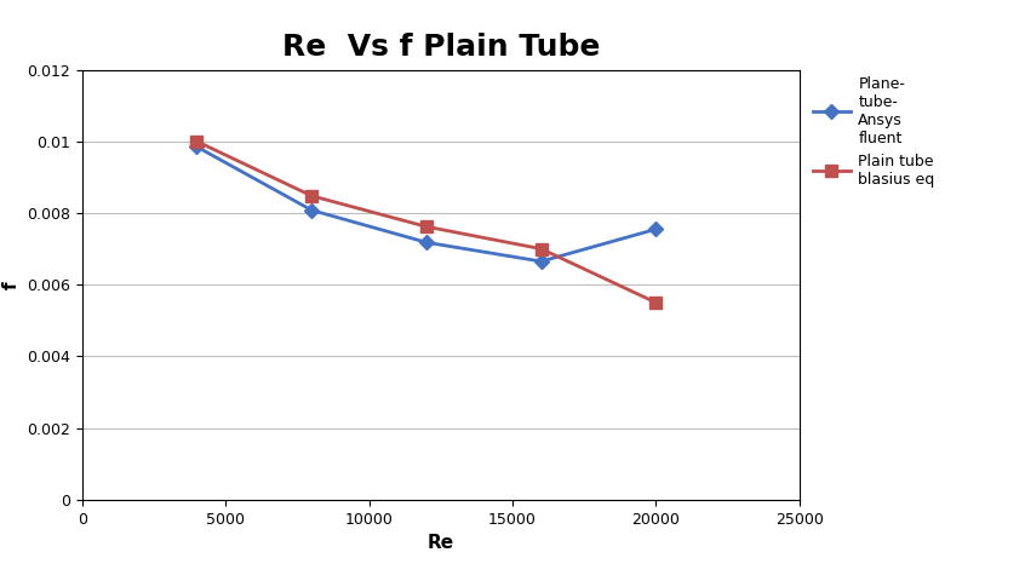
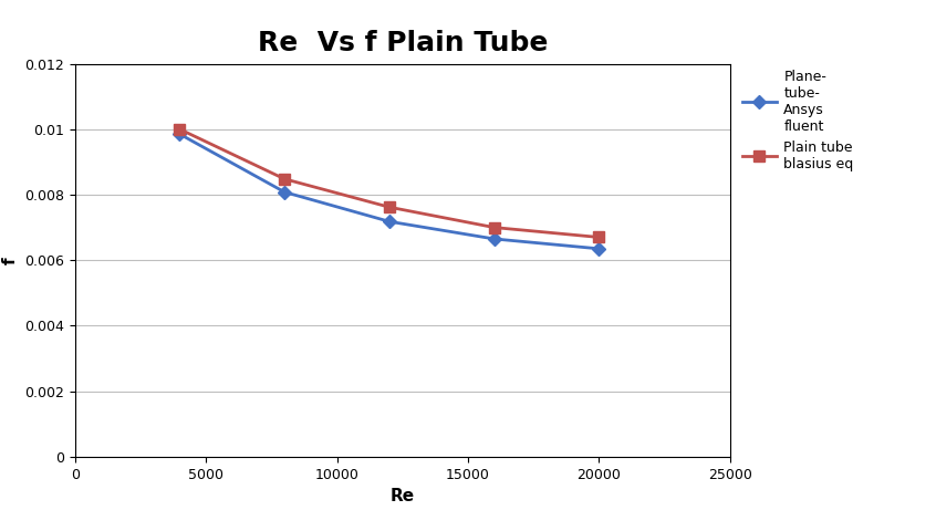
Plane- tube- Ansys fluent/20000: 0.00755 -> 0.00635
Plain tube blasius eq/20000: 0.00550 -> 0.00670
